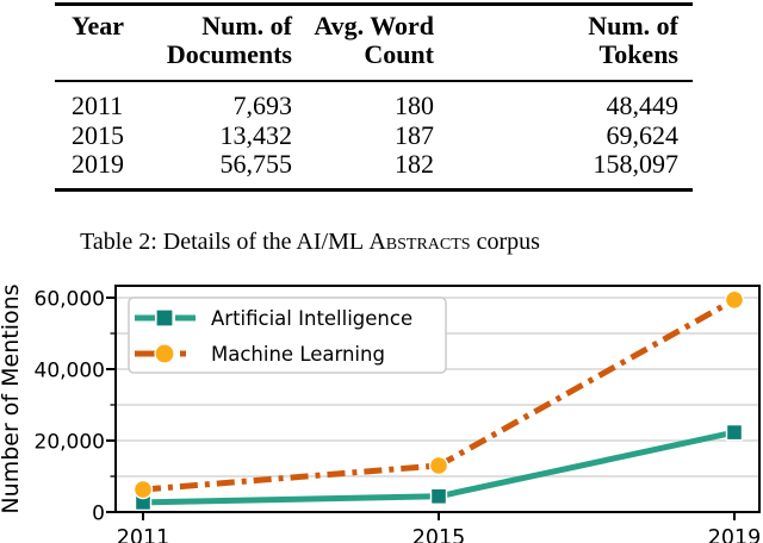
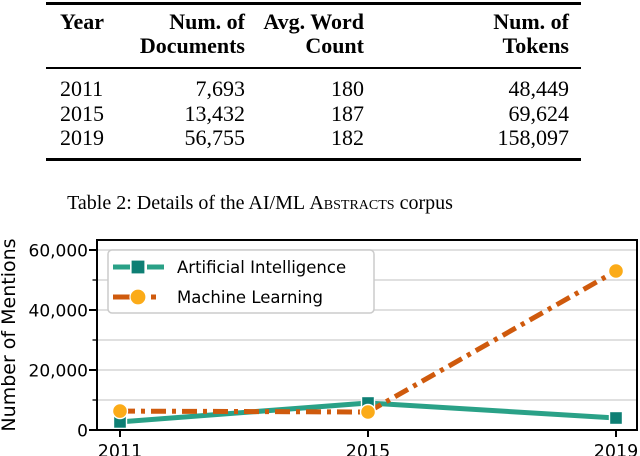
Artificial Intelligence/2015: 4000 -> 9000
Machine Learning/2015: 13000 -> 6000
Artificial Intelligence/2019: 22000 -> 4000
Machine Learning/2019: 59000 -> 53000
